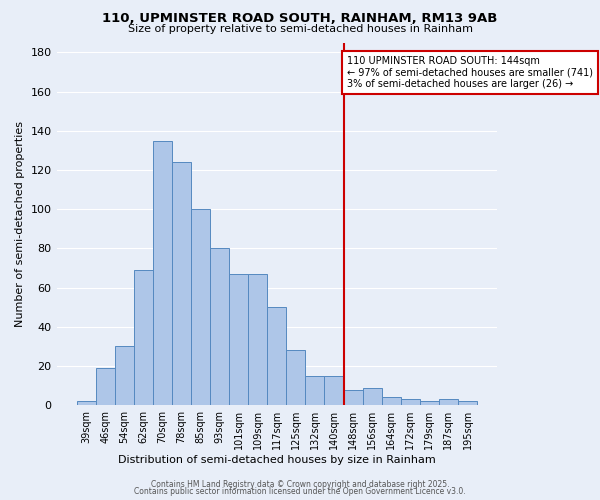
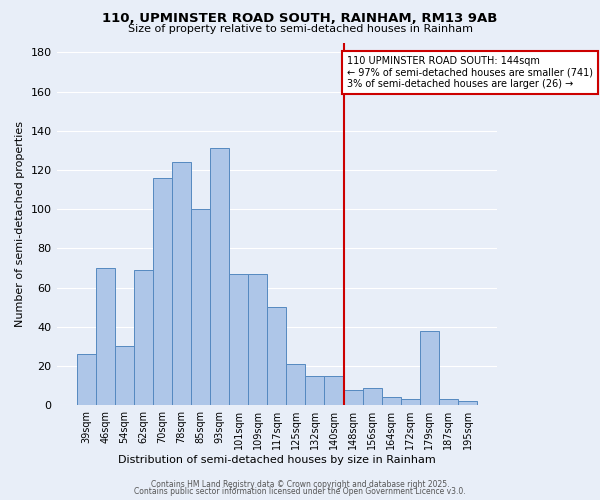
39sqm: 2 -> 26
46sqm: 19 -> 70
70sqm: 135 -> 116
93sqm: 80 -> 131
125sqm: 28 -> 21
179sqm: 2 -> 38
